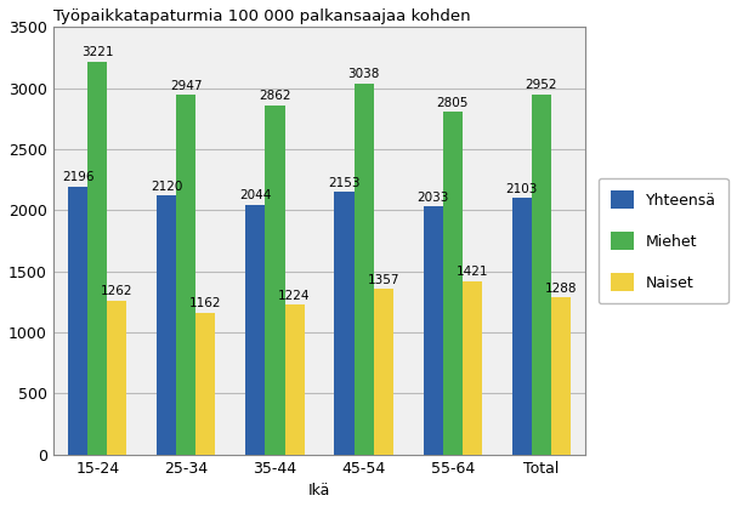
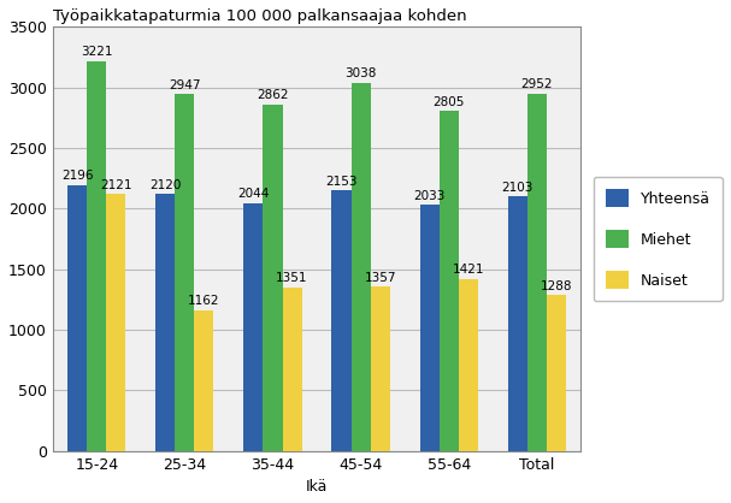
Naiset/15-24: 1262 -> 2121
Naiset/35-44: 1224 -> 1351
